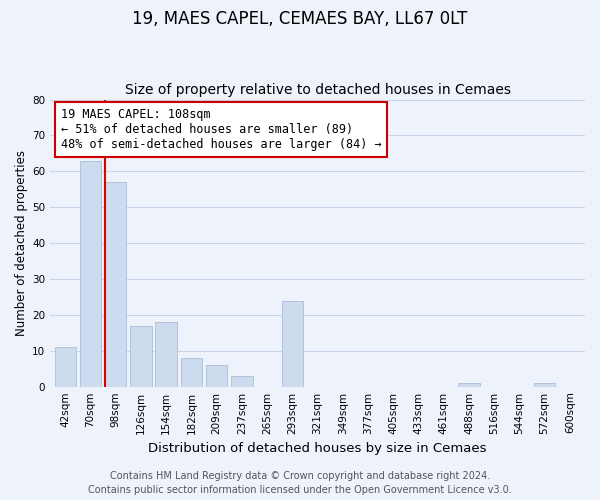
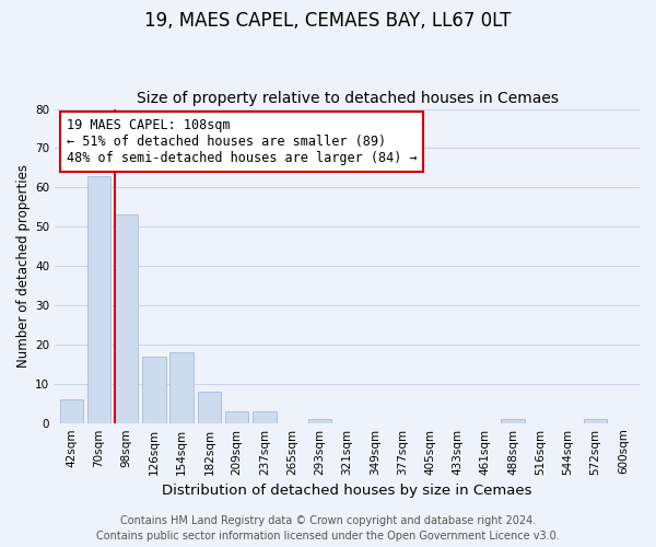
42sqm: 11 -> 6
98sqm: 57 -> 53
209sqm: 6 -> 3
293sqm: 24 -> 1
